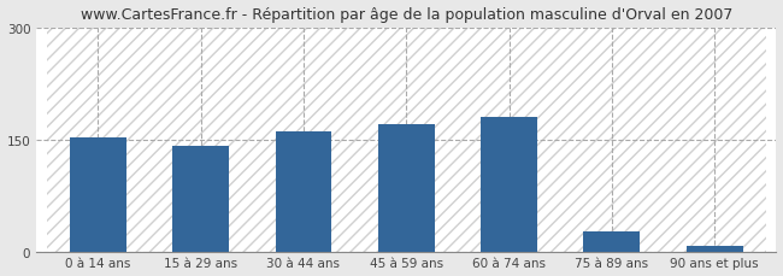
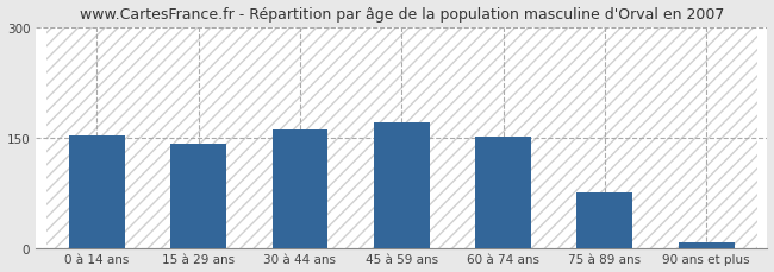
60 à 74 ans: 180 -> 151
75 à 89 ans: 26 -> 75
